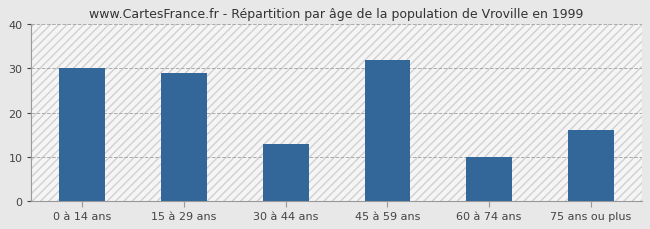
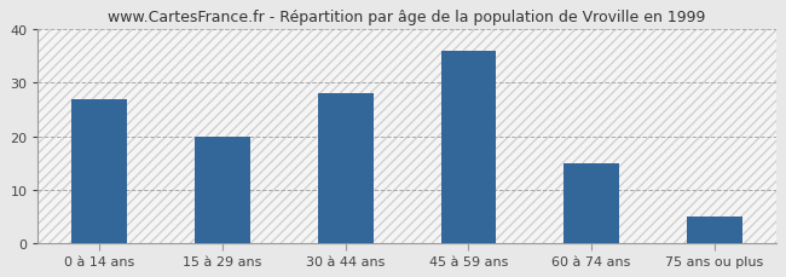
0 à 14 ans: 30 -> 27
15 à 29 ans: 29 -> 20
30 à 44 ans: 13 -> 28
45 à 59 ans: 32 -> 36
60 à 74 ans: 10 -> 15
75 ans ou plus: 16 -> 5
